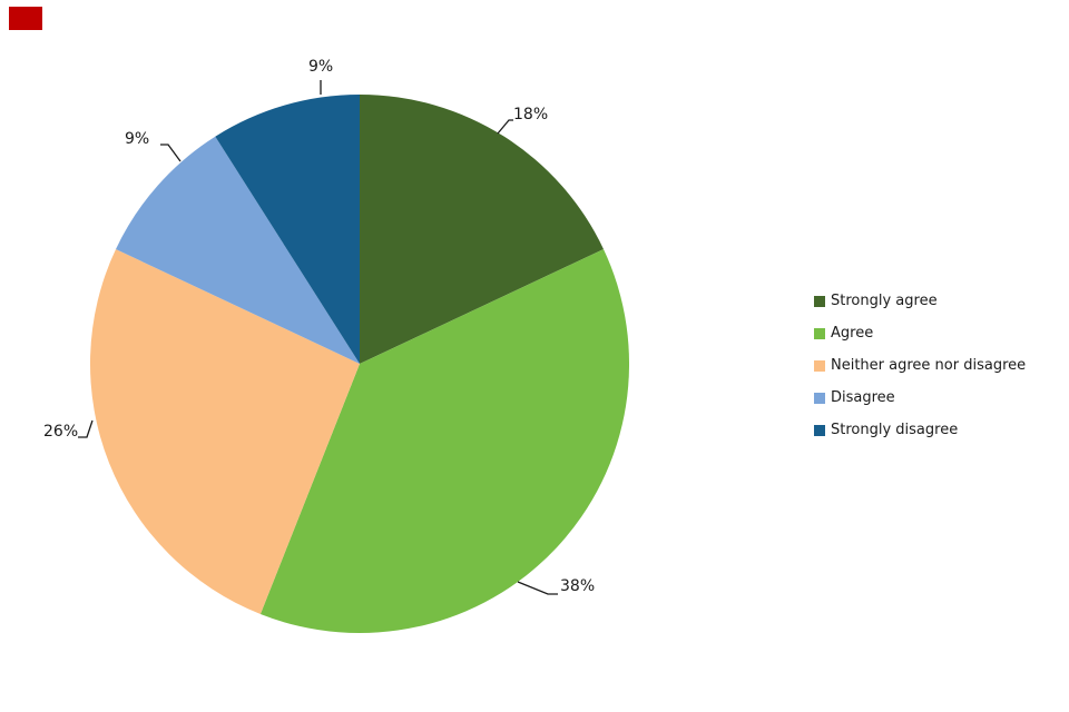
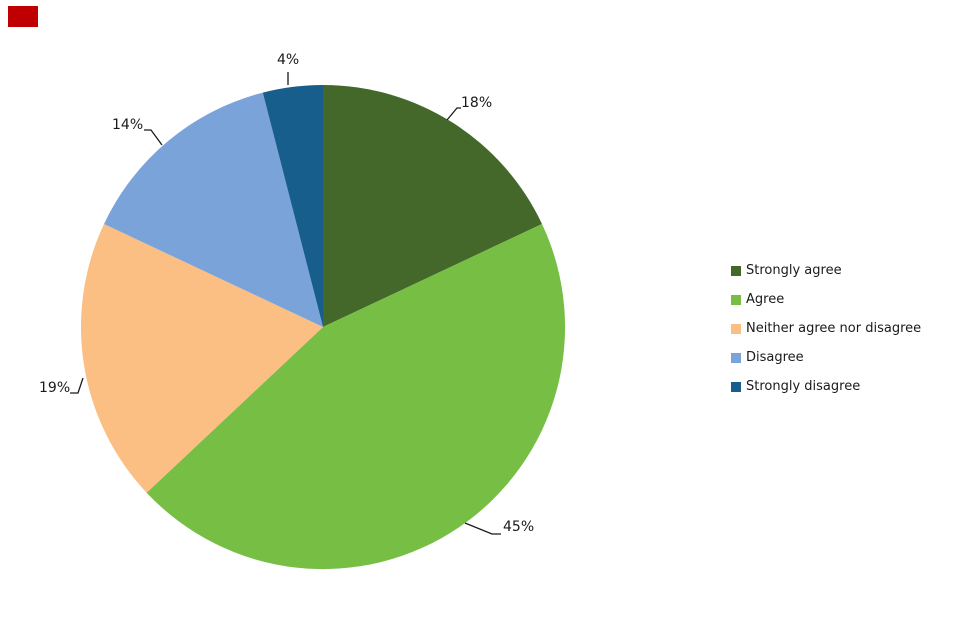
Agree: 38% -> 45%
Neither agree nor disagree: 26% -> 19%
Disagree: 9% -> 14%
Strongly disagree: 9% -> 4%
